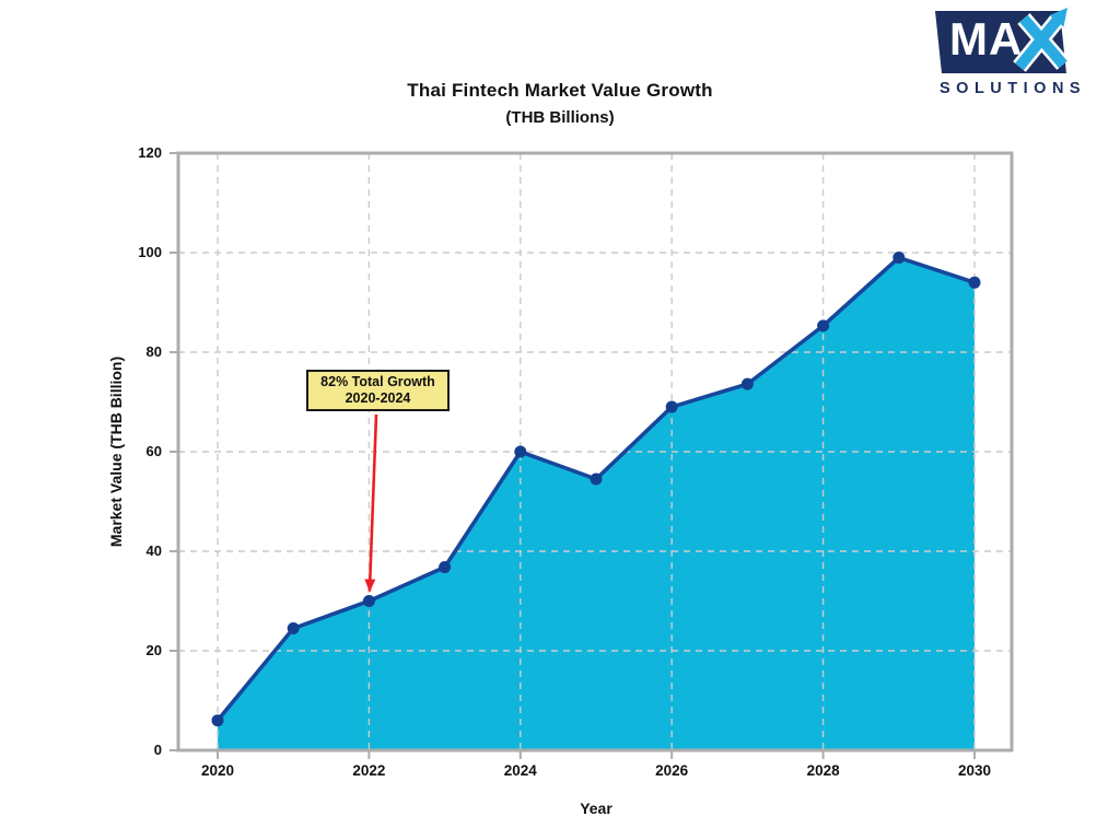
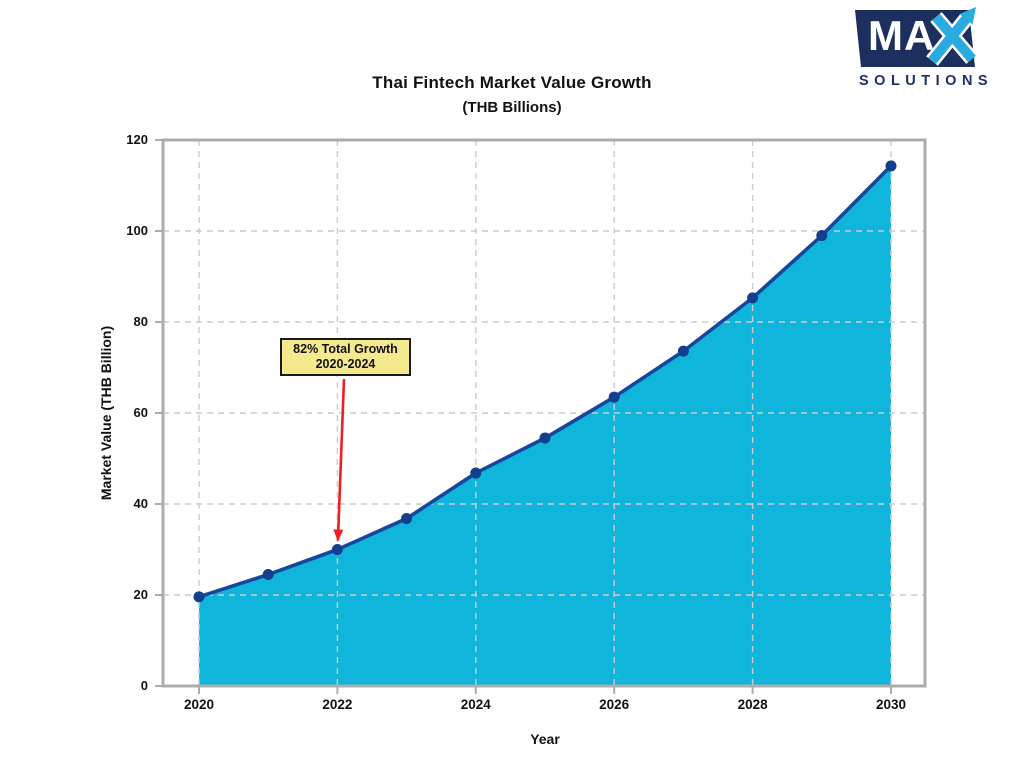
2020: 6 -> 20
2024: 60 -> 47
2026: 69 -> 64
2030: 94 -> 114
